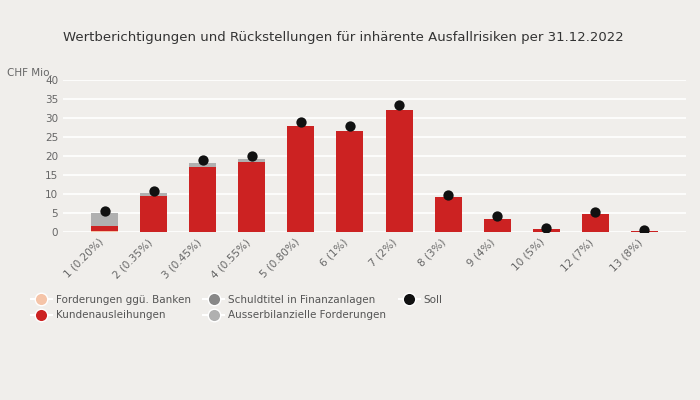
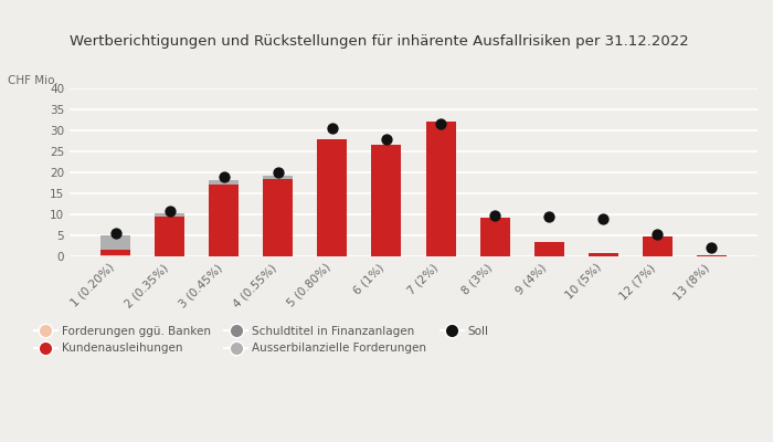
Soll/5 (0.80%): 29.0 -> 30.5
Soll/7 (2%): 33.5 -> 31.5
Soll/9 (4%): 4.2 -> 9.5
Soll/10 (5%): 1.0 -> 9.0
Soll/13 (8%): 0.5 -> 2.0
